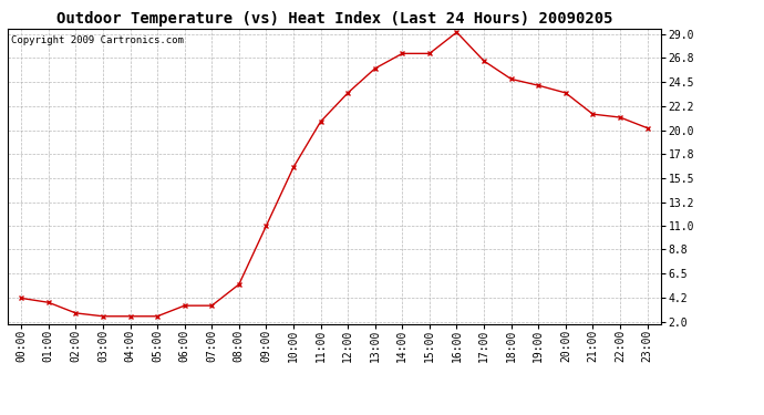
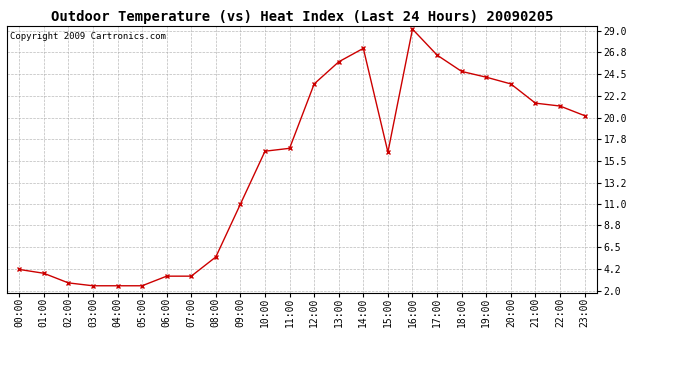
11:00: 20.8 -> 16.8
15:00: 27.2 -> 16.4
